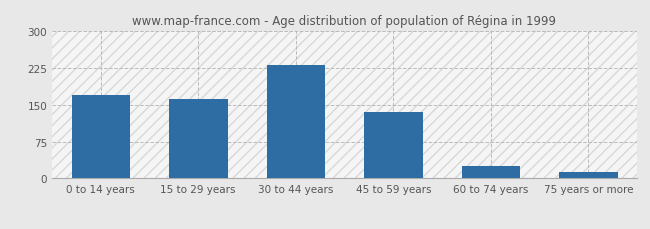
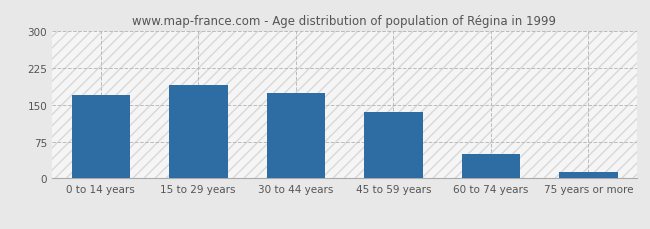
15 to 29 years: 162 -> 190
30 to 44 years: 232 -> 175
60 to 74 years: 26 -> 50
